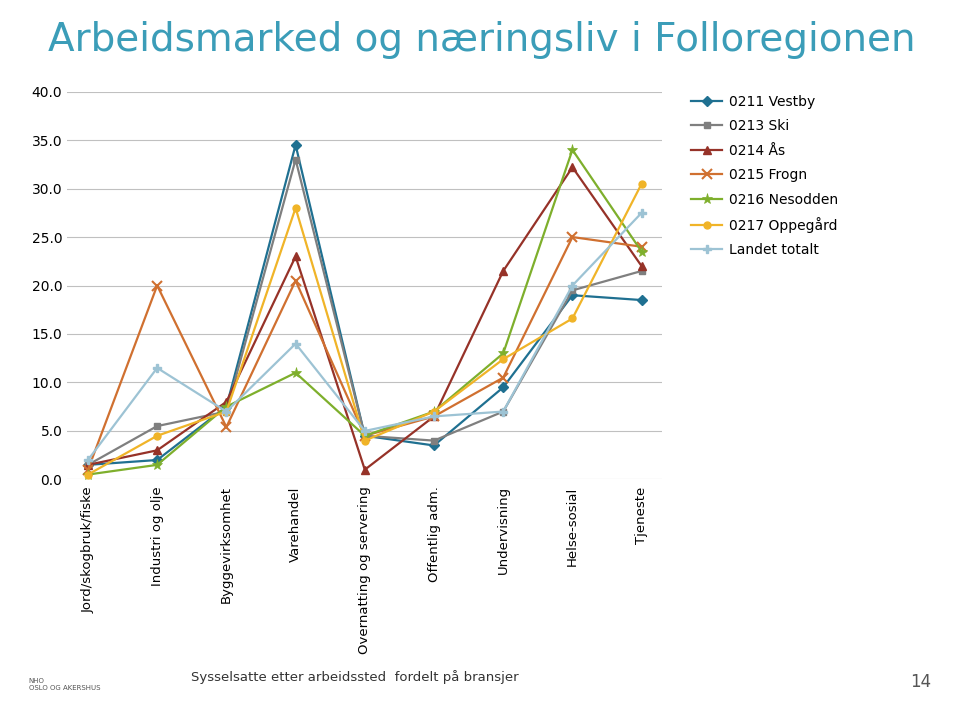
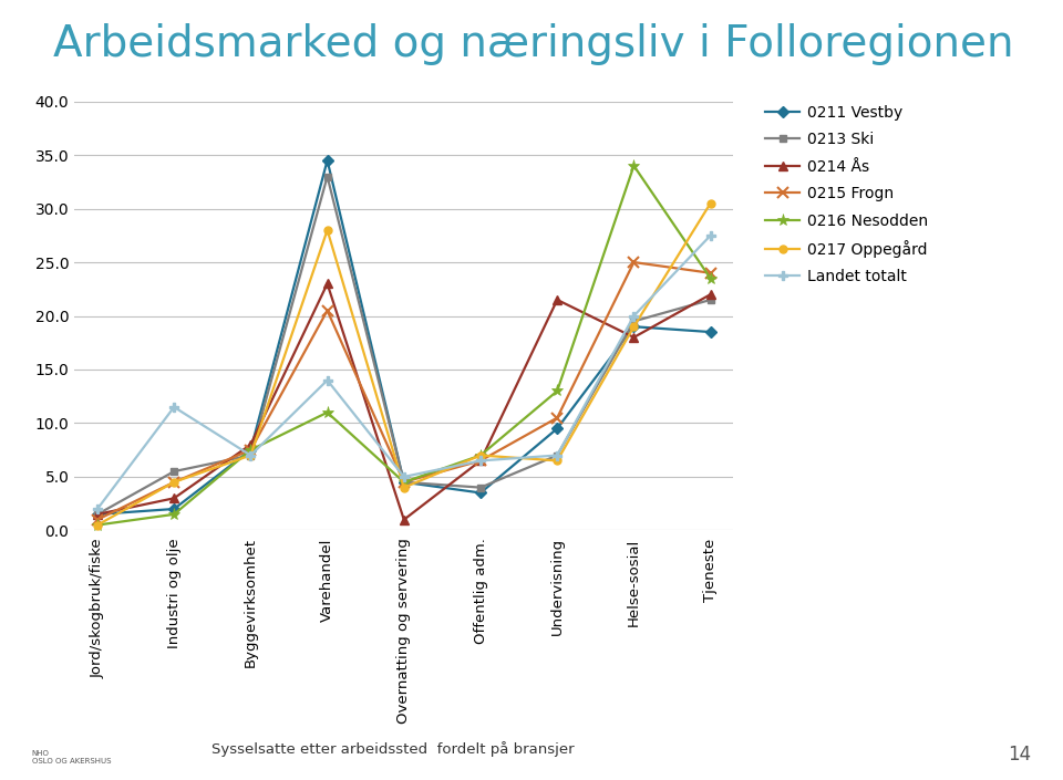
0215 Frogn/Industri og olje: 20.0 -> 4.5
0215 Frogn/Byggevirksomhet: 5.4 -> 7.5
0217 Oppegård/Undervisning: 12.4 -> 6.5
0214 Ås/Helse-sosial: 32.2 -> 18.0
0217 Oppegård/Helse-sosial: 16.6 -> 19.0
